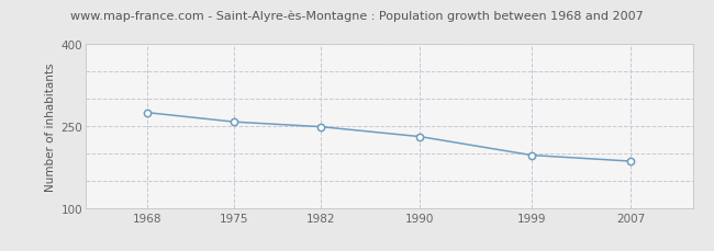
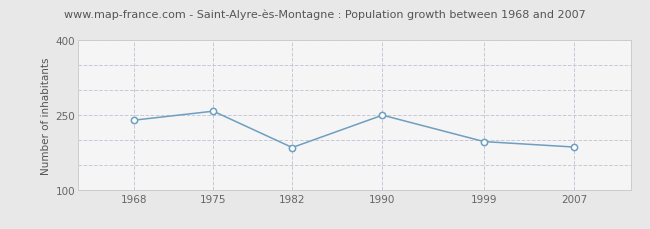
1968: 275 -> 240
1982: 249 -> 185
1990: 231 -> 250
